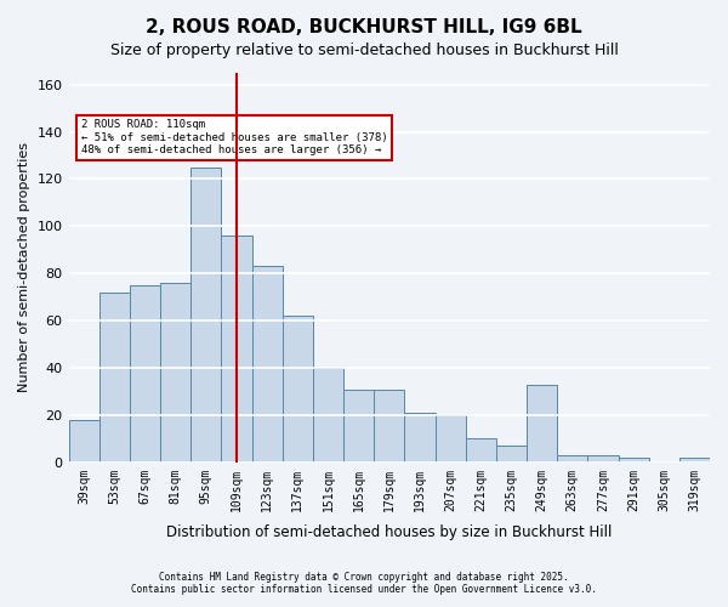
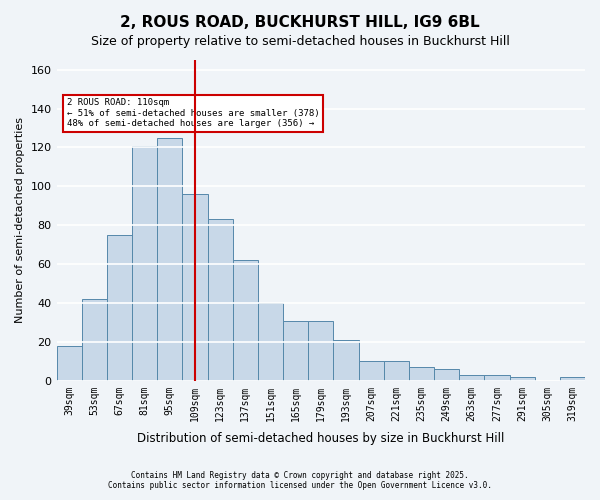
53sqm: 72 -> 42
81sqm: 76 -> 121
207sqm: 20 -> 10
249sqm: 33 -> 6
